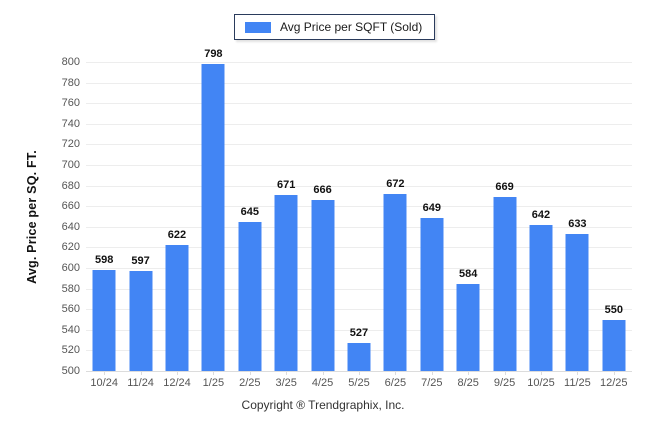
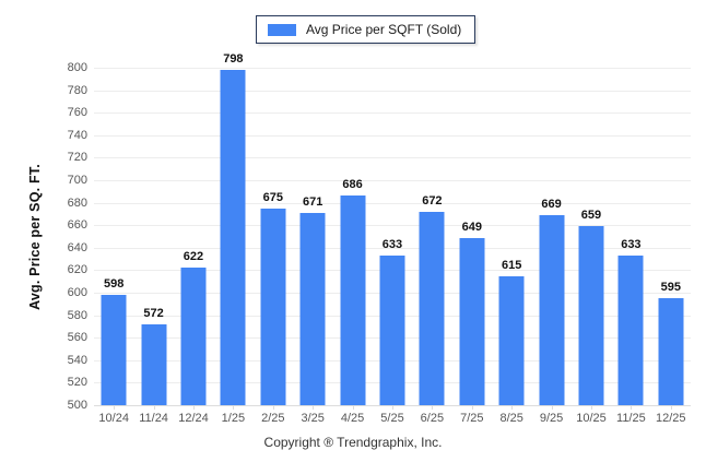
11/24: 597 -> 572
2/25: 645 -> 675
4/25: 666 -> 686
5/25: 527 -> 633
8/25: 584 -> 615
10/25: 642 -> 659
12/25: 550 -> 595
